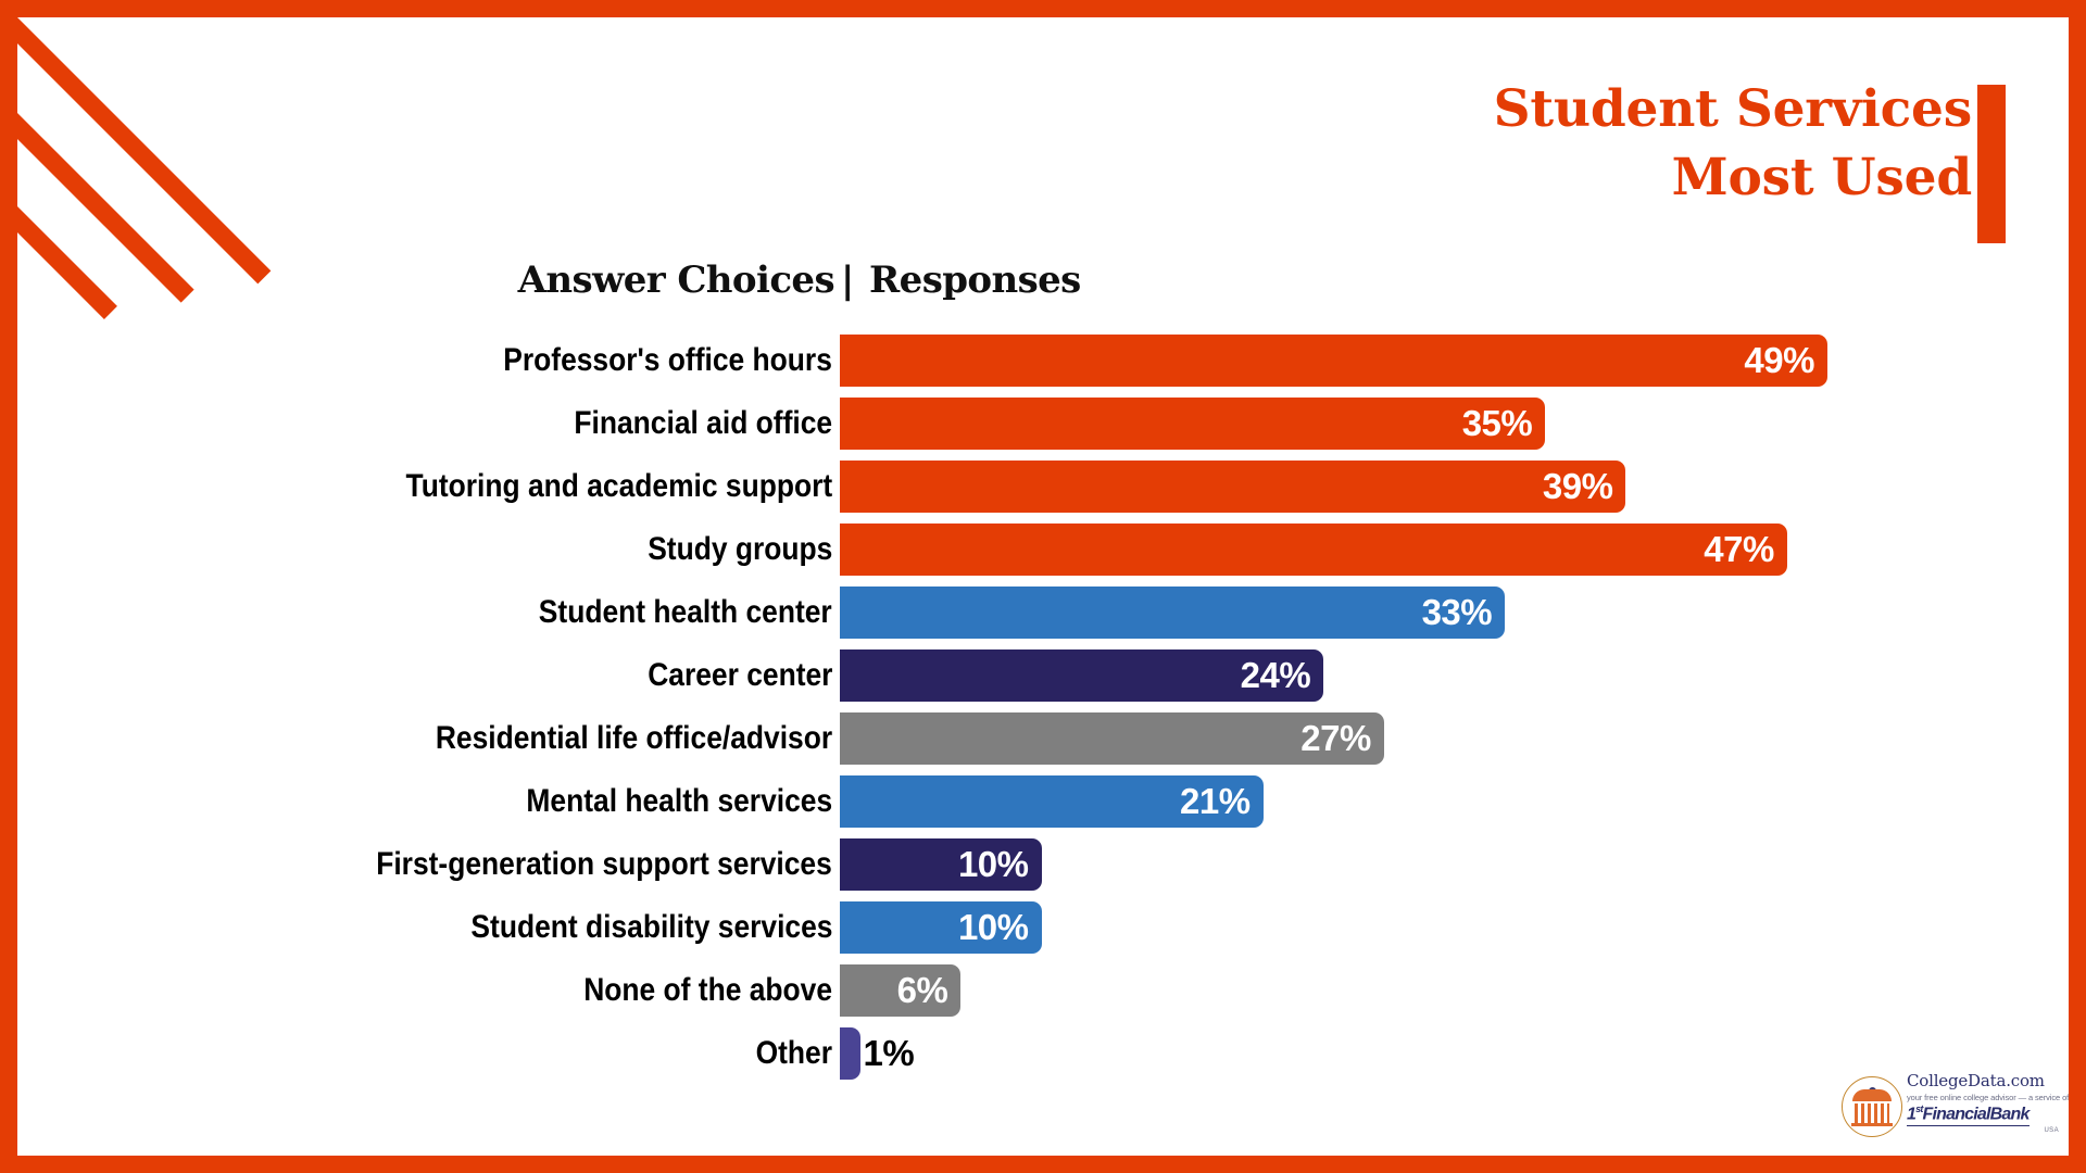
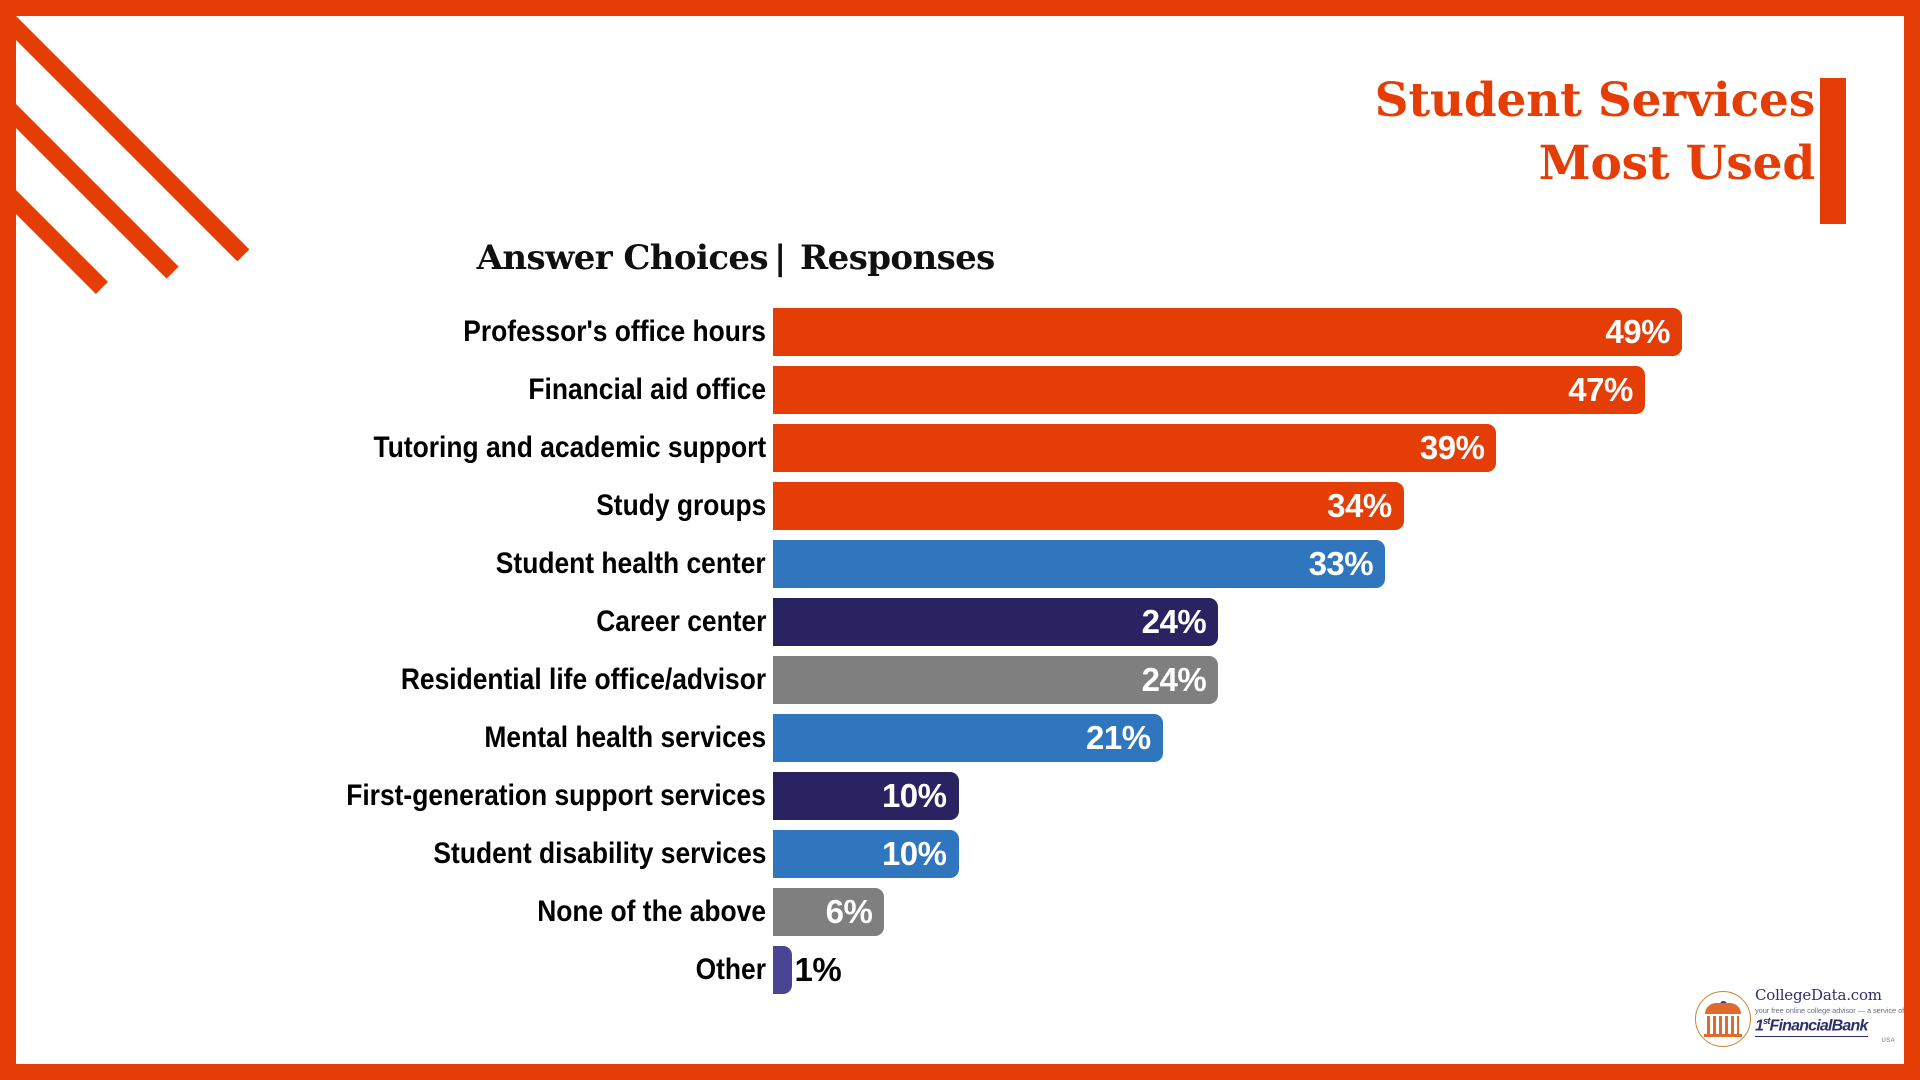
Financial aid office: 35% -> 47%
Study groups: 47% -> 34%
Residential life office/advisor: 27% -> 24%
